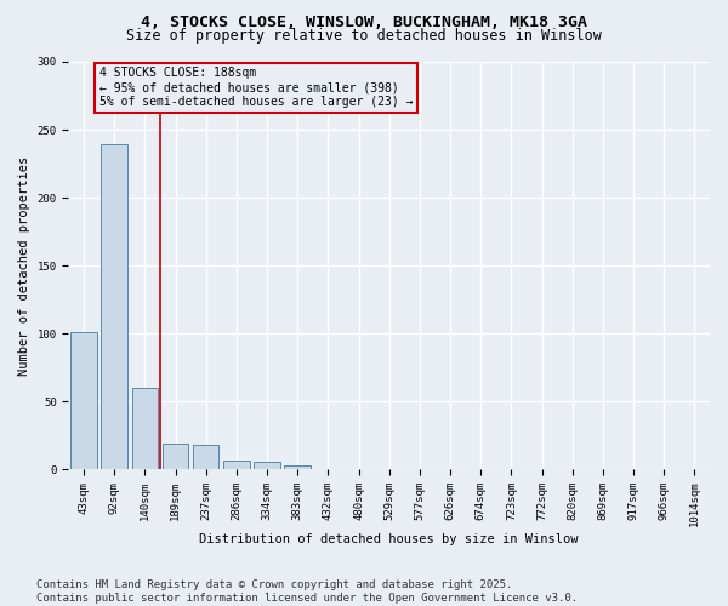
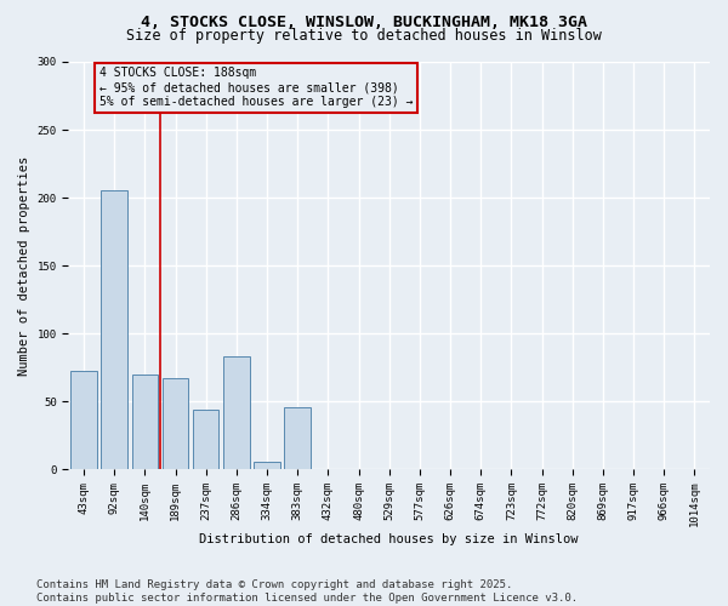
43sqm: 101 -> 72
92sqm: 239 -> 205
140sqm: 60 -> 70
189sqm: 19 -> 67
237sqm: 18 -> 44
286sqm: 6 -> 83
383sqm: 3 -> 46
